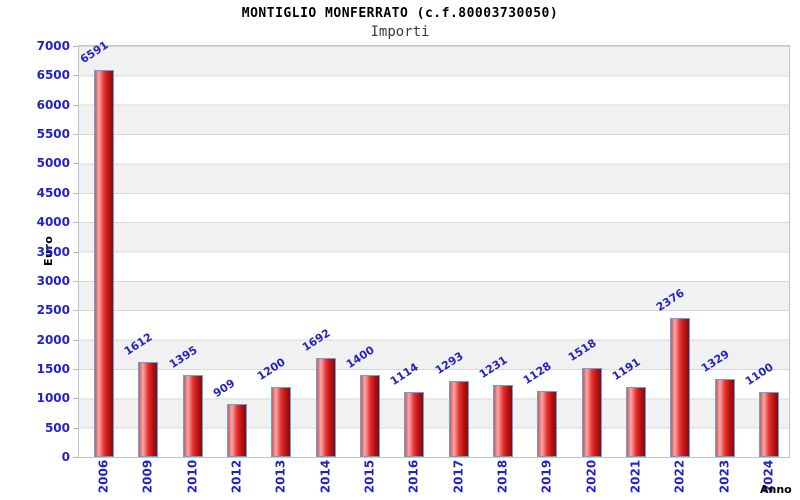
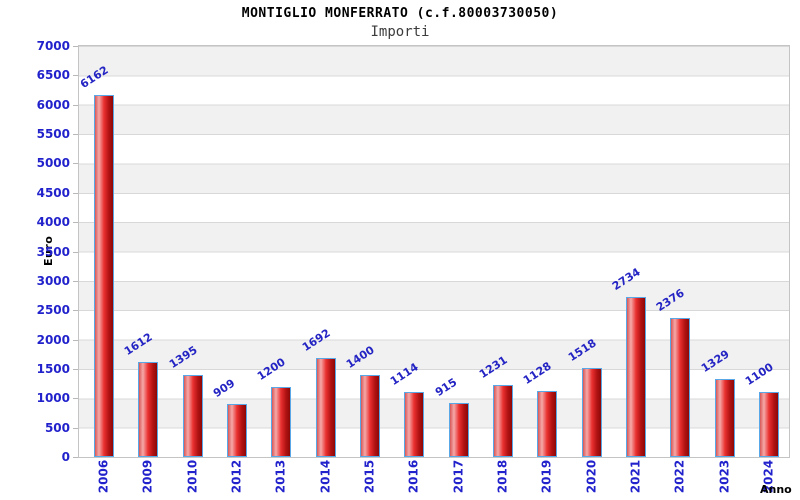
2006: 6591 -> 6162
2017: 1293 -> 915
2021: 1191 -> 2734
